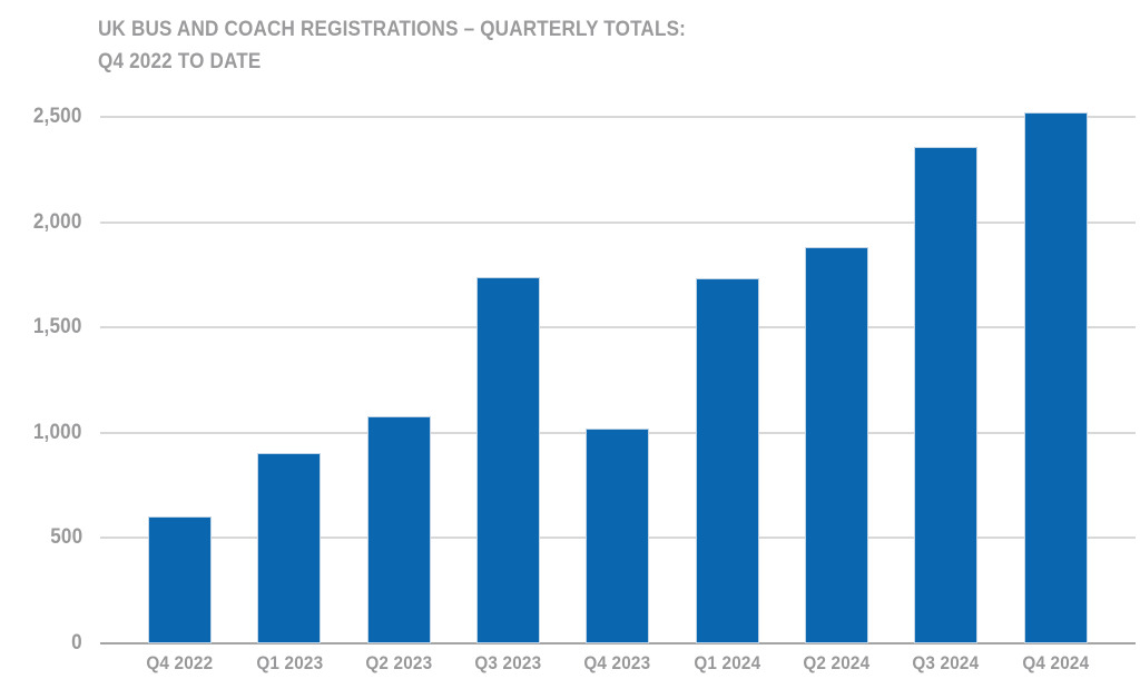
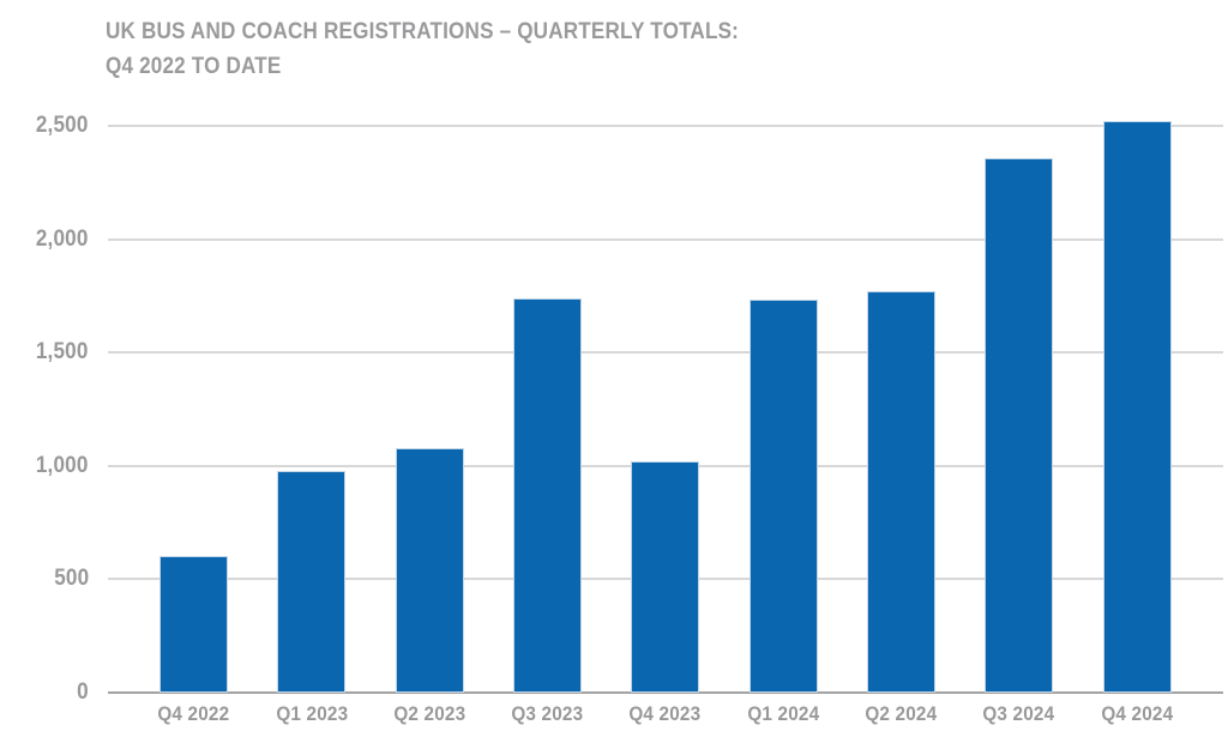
Q1 2023: 900 -> 980
Q2 2024: 1880 -> 1770
